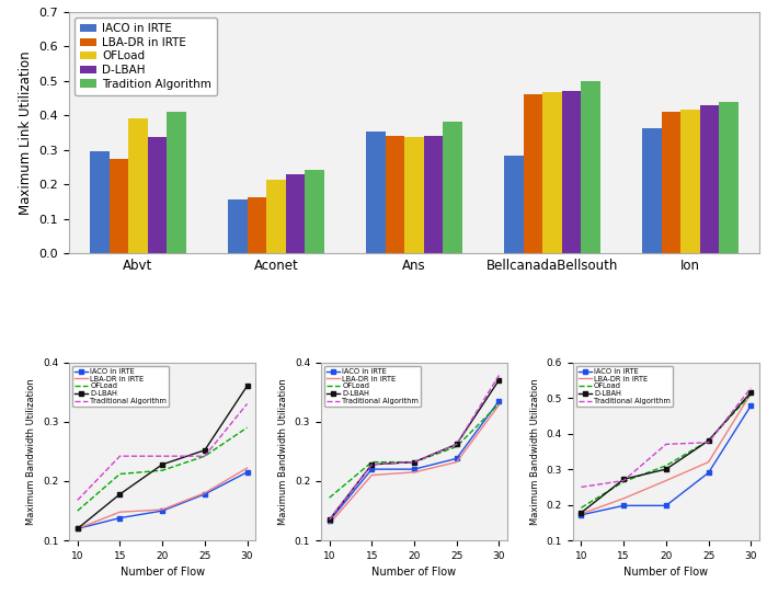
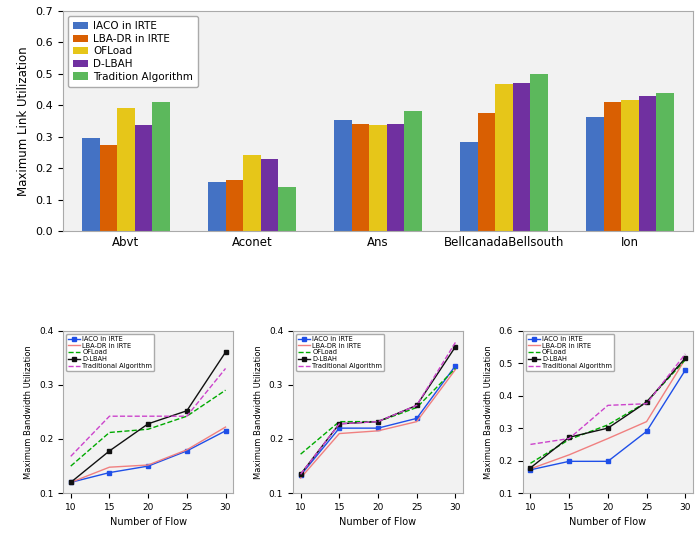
OFLoad/Aconet: 0.212 -> 0.240
Tradition Algorithm/Aconet: 0.242 -> 0.140
LBA-DR in IRTE/BellcanadaBellsouth: 0.462 -> 0.375
